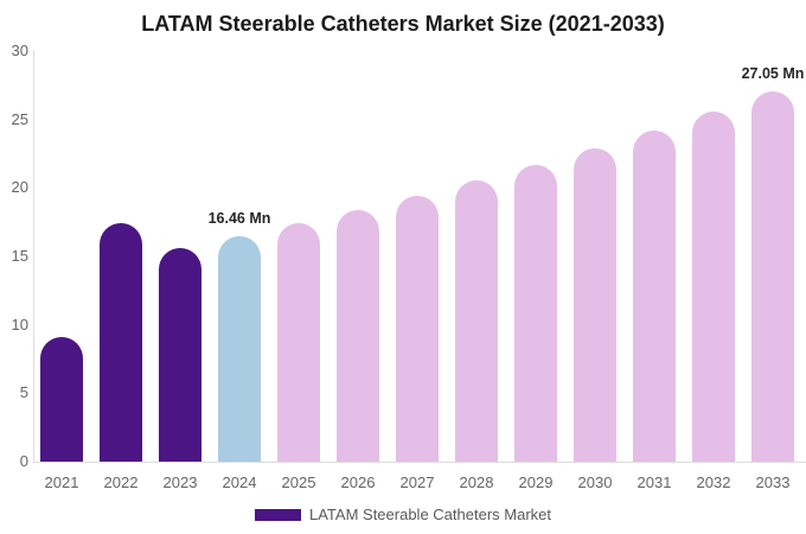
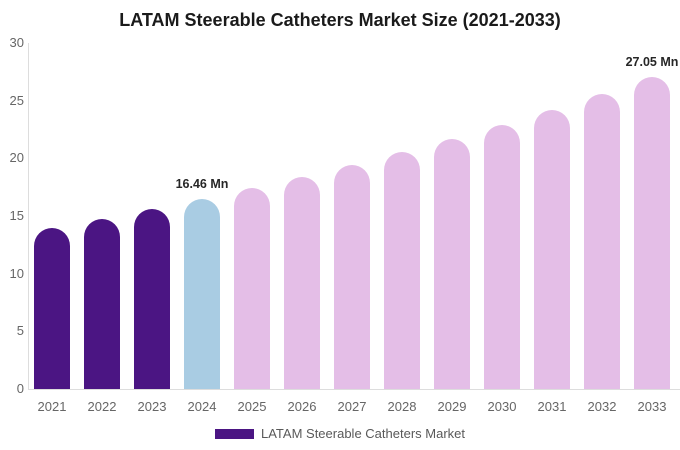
2021: 9.1 -> 14.0
2022: 17.4 -> 14.8
